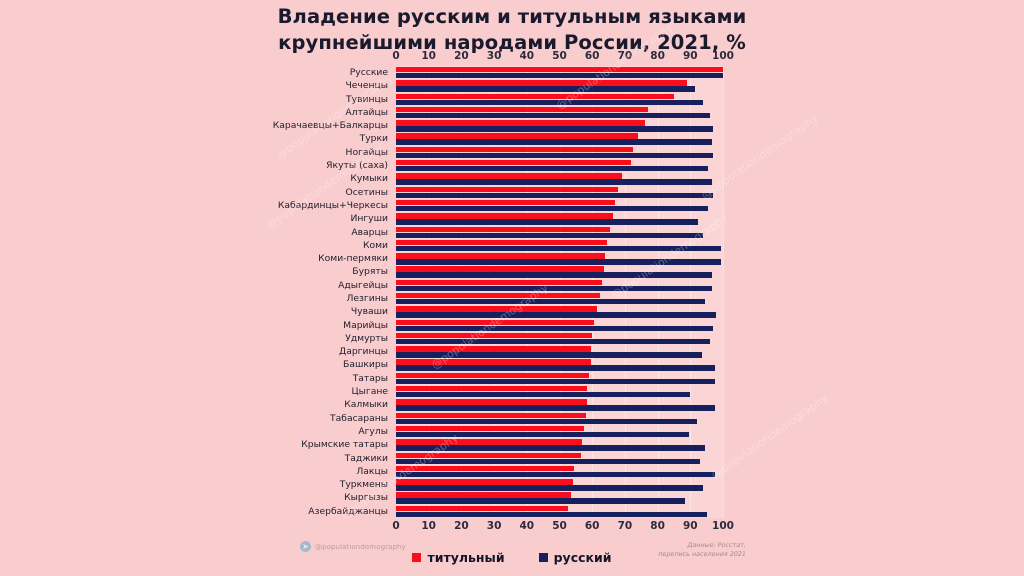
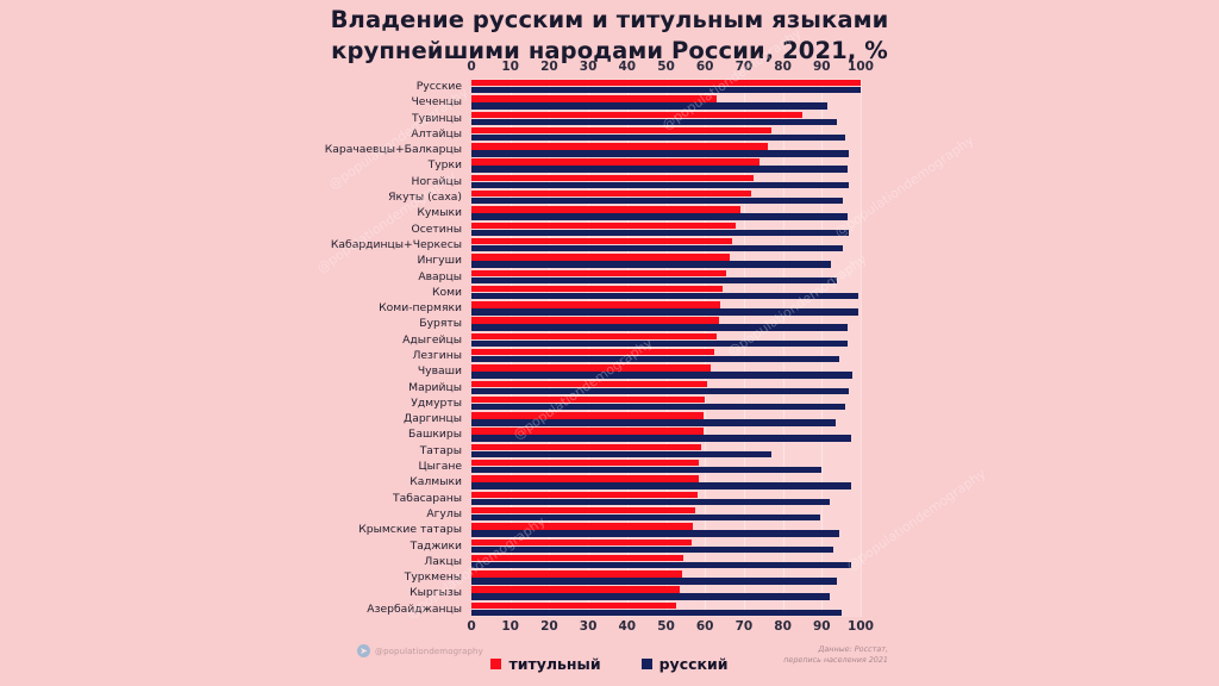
титульный/Чеченцы: 89 -> 63
русский/Татары: 98 -> 77
русский/Кыргызы: 88 -> 92
